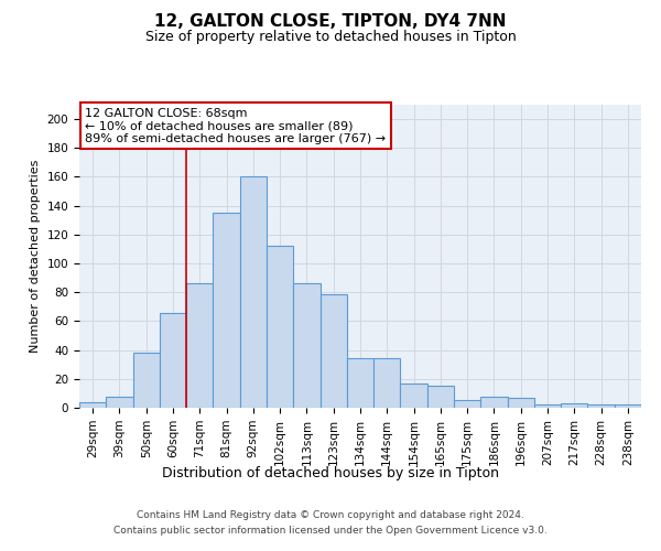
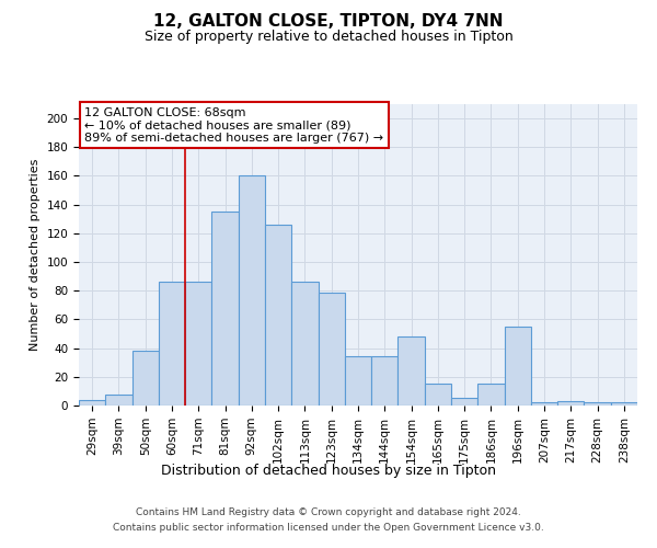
60sqm: 66 -> 86
102sqm: 112 -> 126
154sqm: 17 -> 48
186sqm: 8 -> 15
196sqm: 7 -> 55
